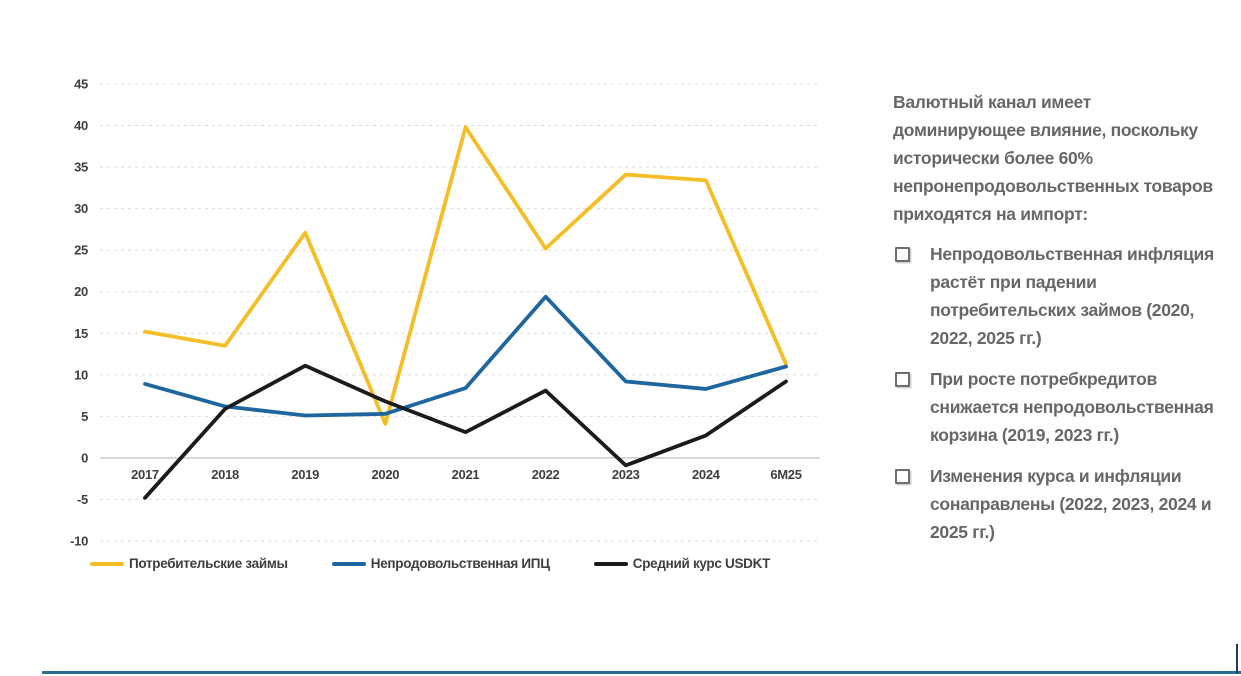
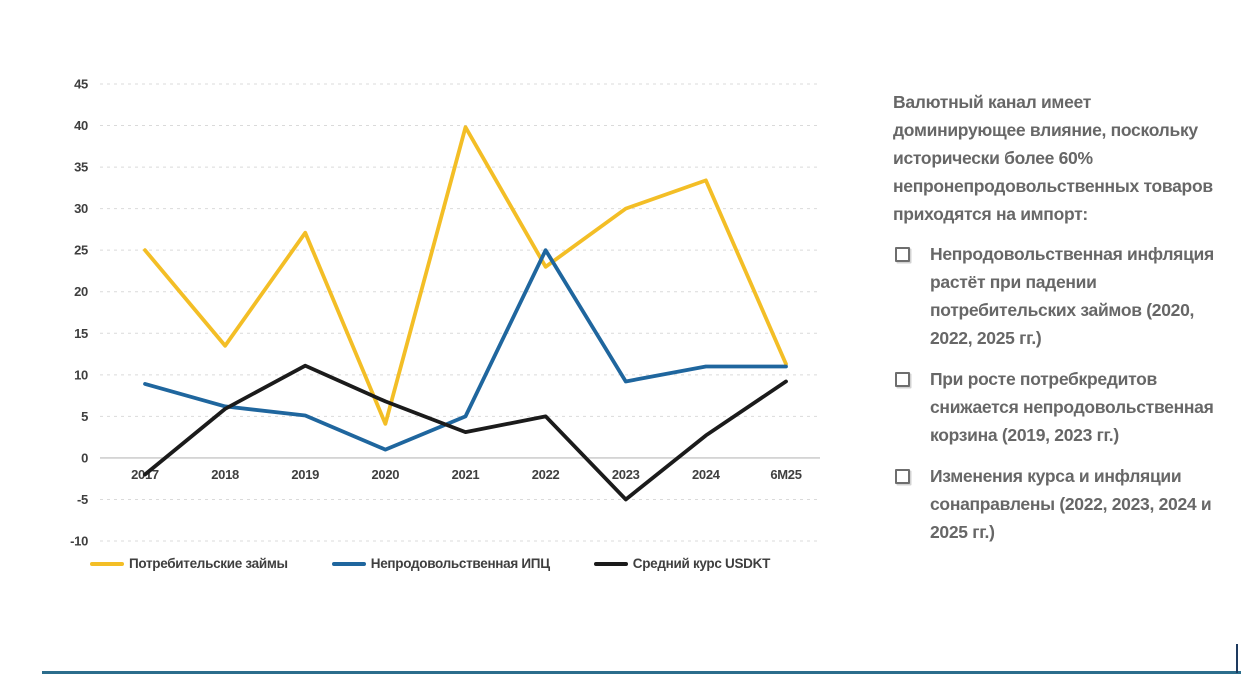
Потребительские займы/2017: 15 -> 25
Средний курс USDKT/2017: -5 -> -2
Непродовольственная ИПЦ/2020: 5 -> 1
Непродовольственная ИПЦ/2021: 8 -> 5
Потребительские займы/2022: 25 -> 23
Непродовольственная ИПЦ/2022: 19 -> 25
Средний курс USDKT/2022: 8 -> 5
Потребительские займы/2023: 34 -> 30
Средний курс USDKT/2023: -1 -> -5
Непродовольственная ИПЦ/2024: 8 -> 11
